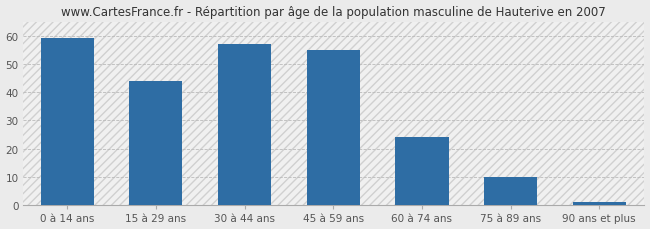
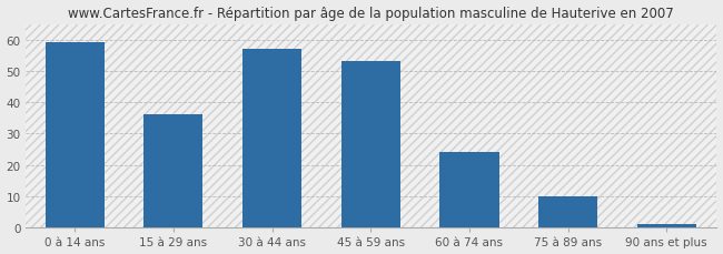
15 à 29 ans: 44 -> 36
45 à 59 ans: 55 -> 53
